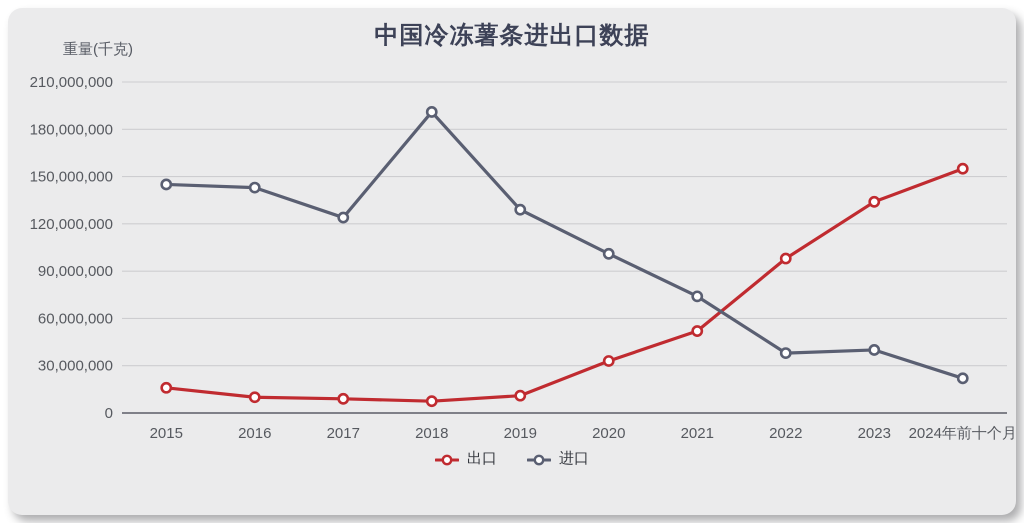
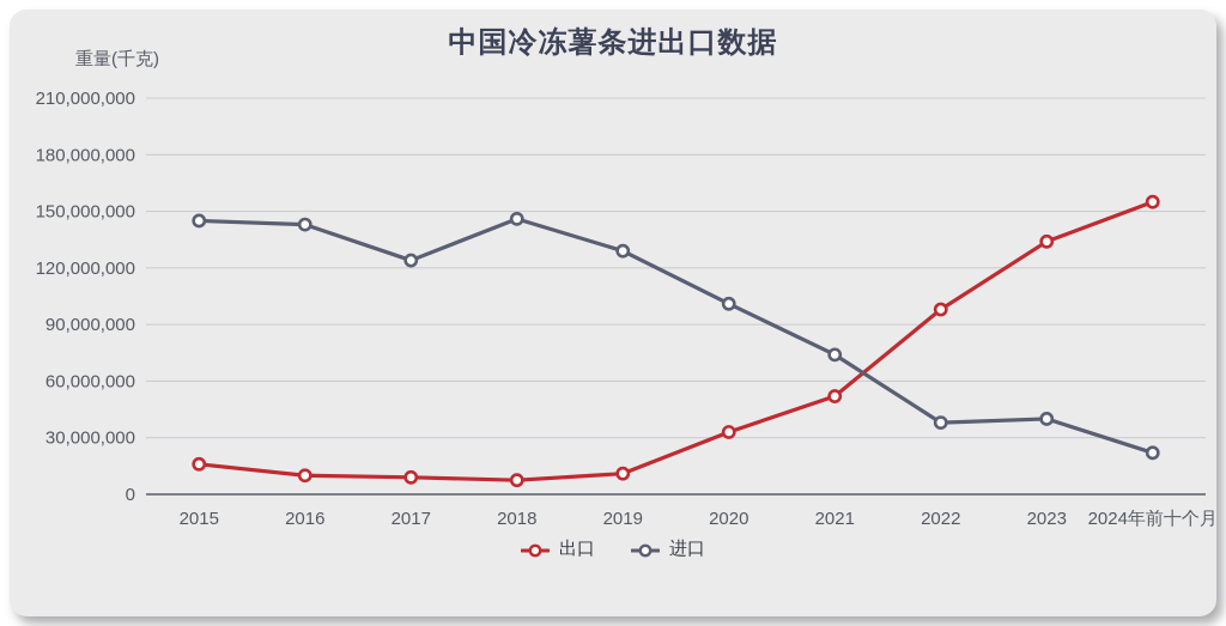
进口/2018: 191000000 -> 146000000
